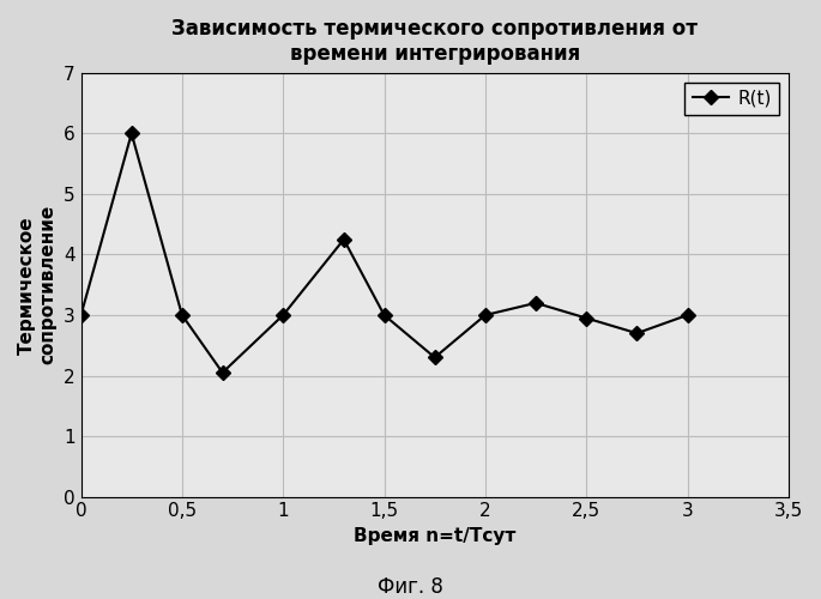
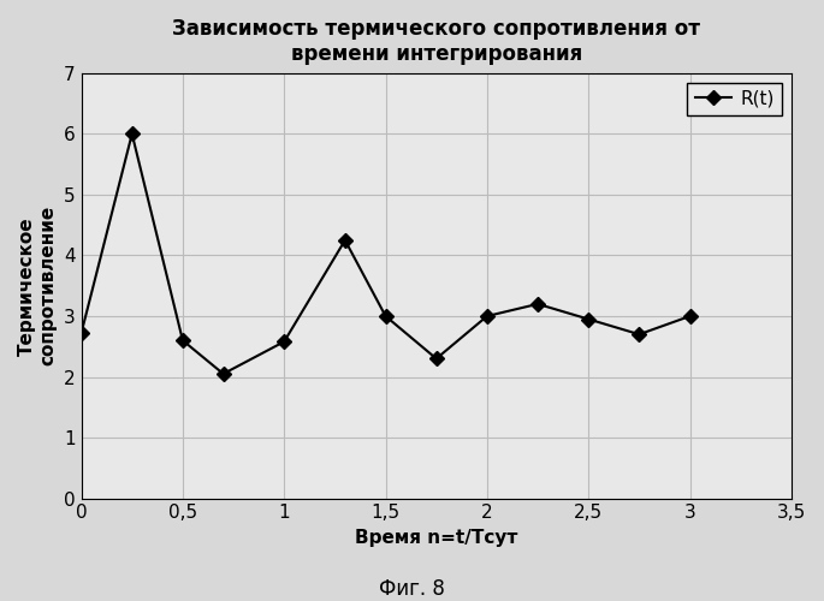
0: 3.00 -> 2.72
0,5: 3.00 -> 2.60
1: 3.00 -> 2.58
